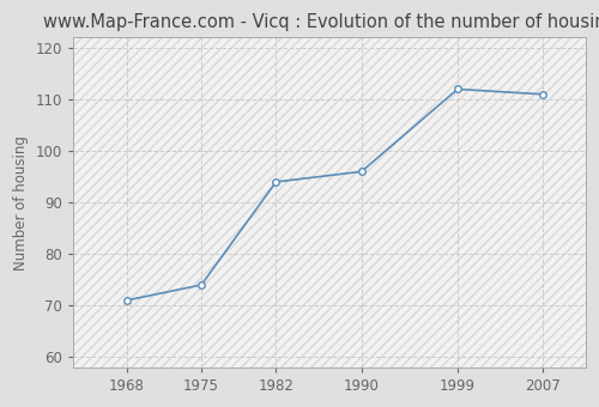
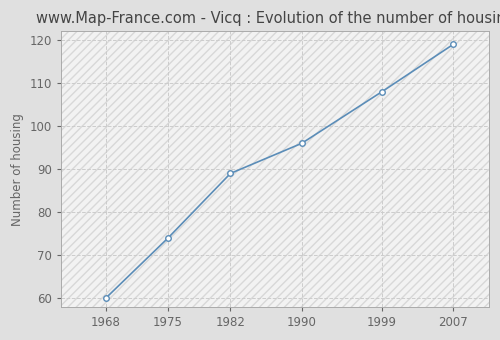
1968: 71 -> 60
1982: 94 -> 89
1999: 112 -> 108
2007: 111 -> 119
